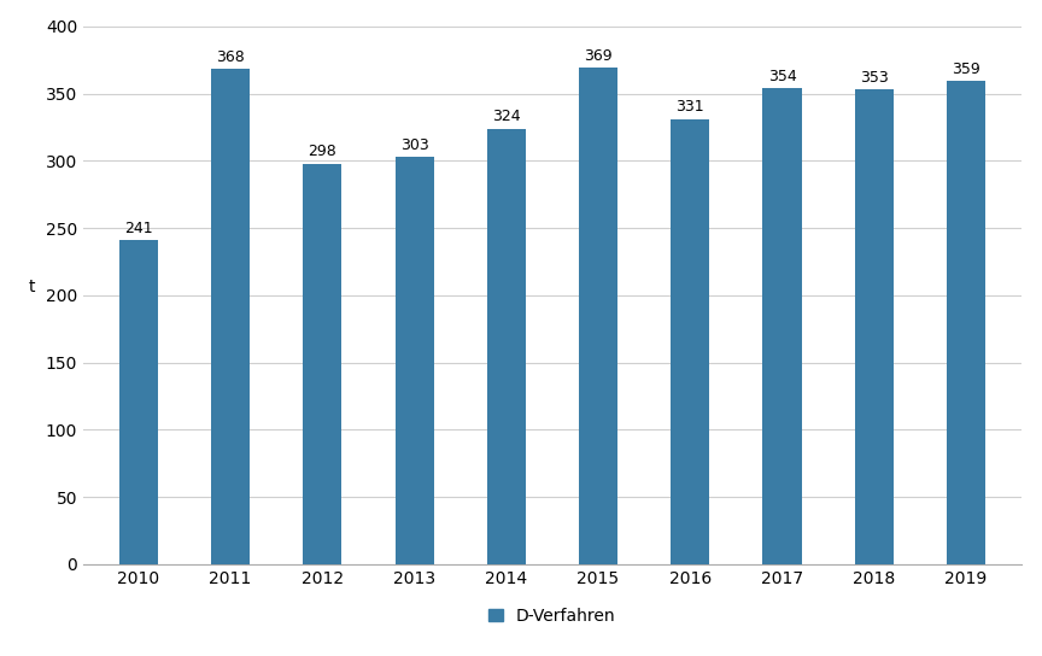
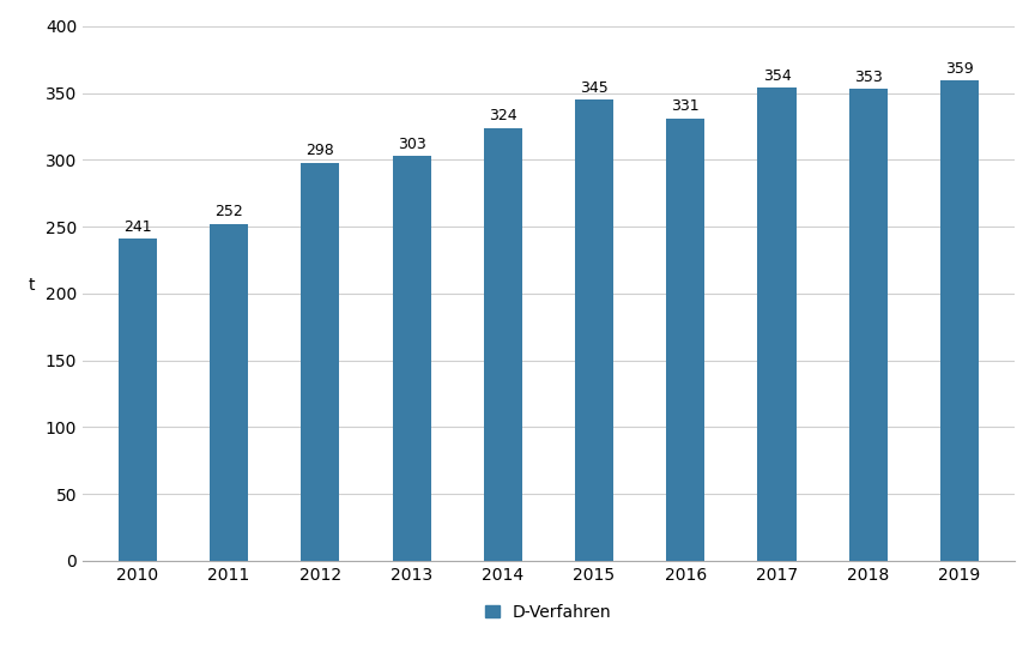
2011: 368 -> 252
2015: 369 -> 345
